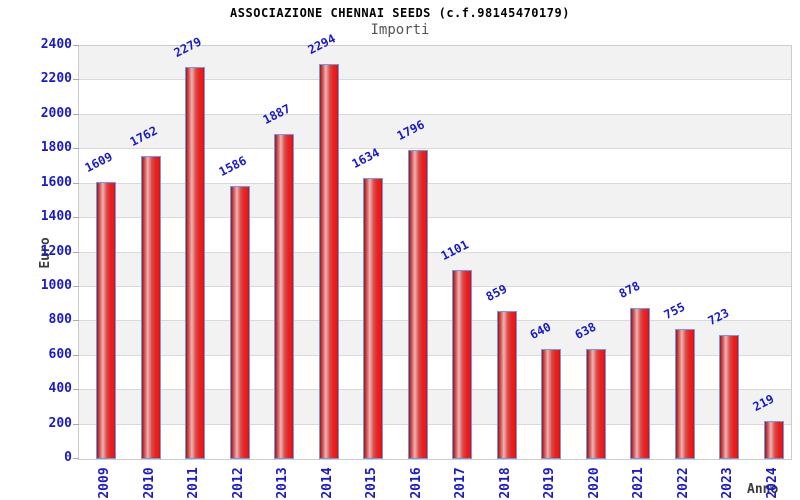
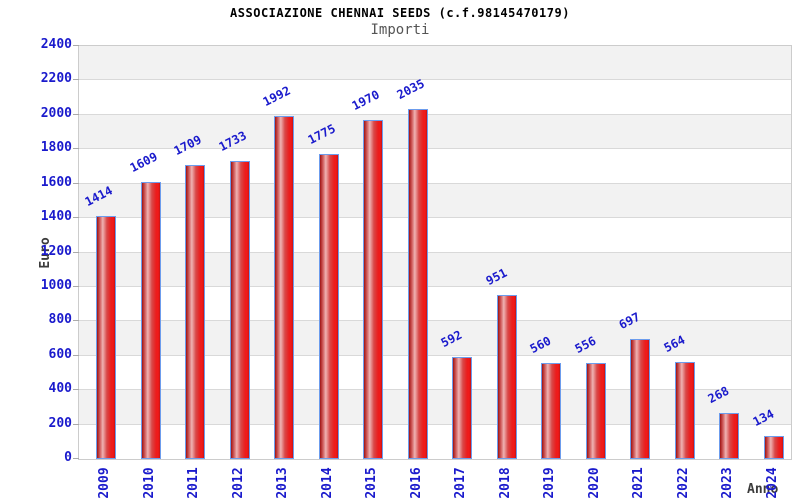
2009: 1609 -> 1414
2010: 1762 -> 1609
2011: 2279 -> 1709
2012: 1586 -> 1733
2013: 1887 -> 1992
2014: 2294 -> 1775
2015: 1634 -> 1970
2016: 1796 -> 2035
2017: 1101 -> 592
2018: 859 -> 951
2019: 640 -> 560
2020: 638 -> 556
2021: 878 -> 697
2022: 755 -> 564
2023: 723 -> 268
2024: 219 -> 134
